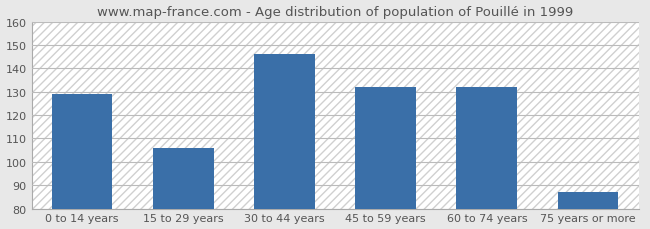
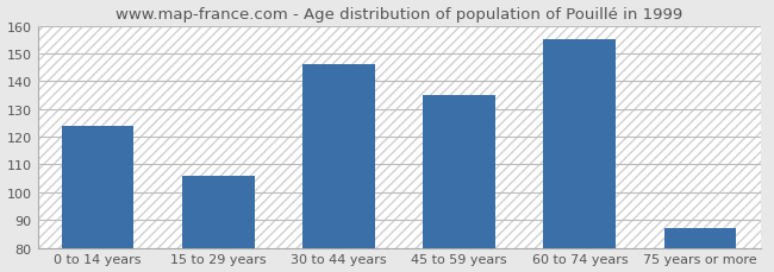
0 to 14 years: 129 -> 124
45 to 59 years: 132 -> 135
60 to 74 years: 132 -> 155
